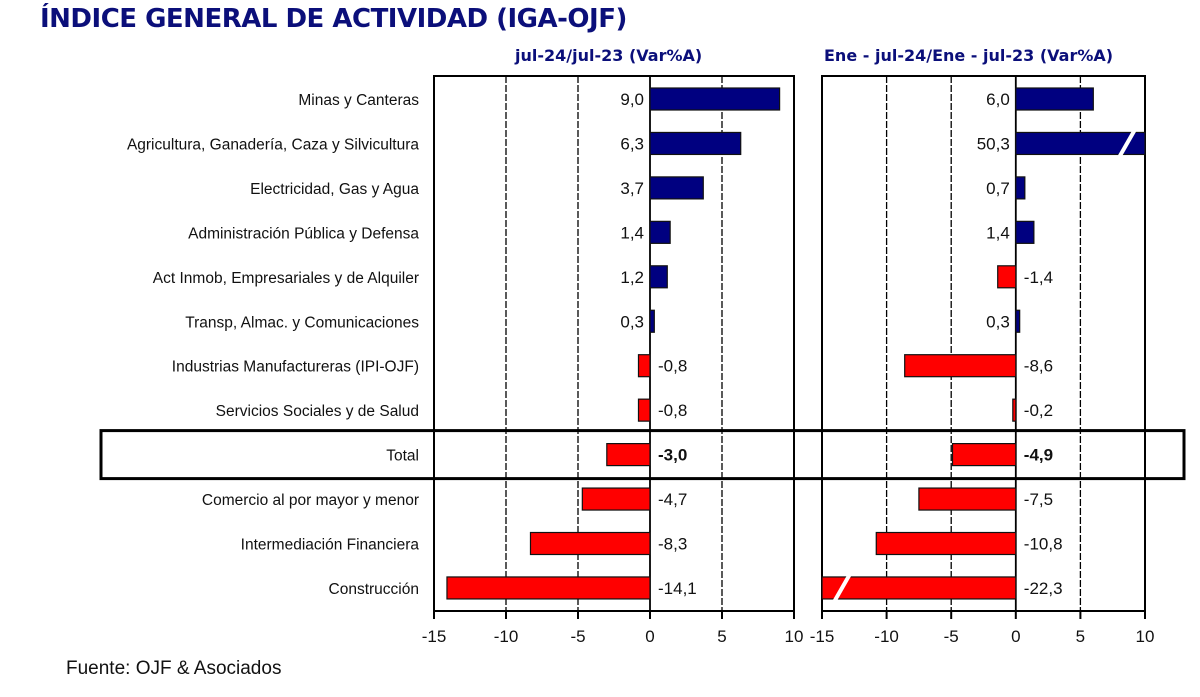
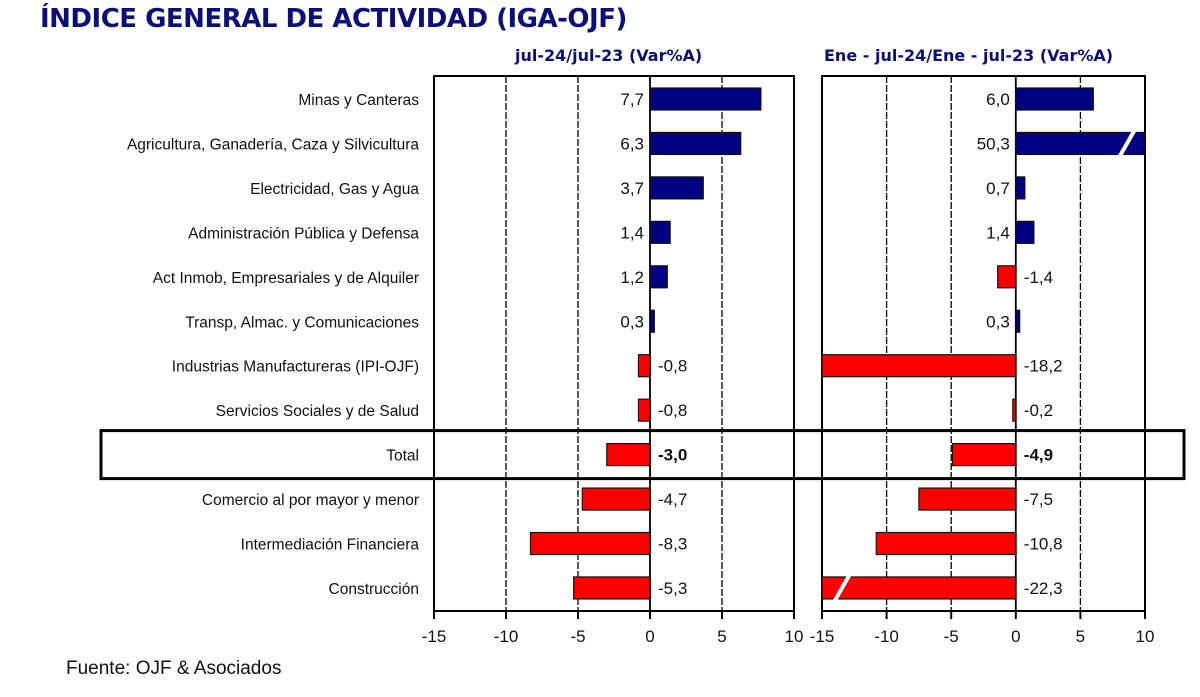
jul-24/jul-23 (Var%A)/Minas y Canteras: 9,0 -> 7,7
jul-24/jul-23 (Var%A)/Construcción: -14,1 -> -5,3
Ene - jul-24/Ene - jul-23 (Var%A)/Industrias Manufactureras (IPI-OJF): -8,6 -> -18,2
